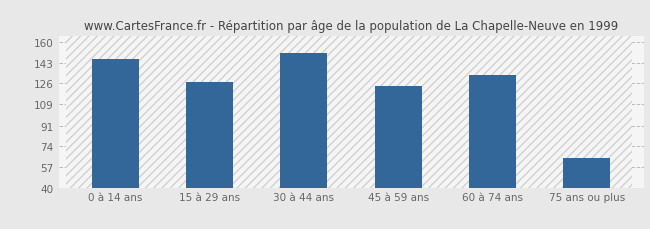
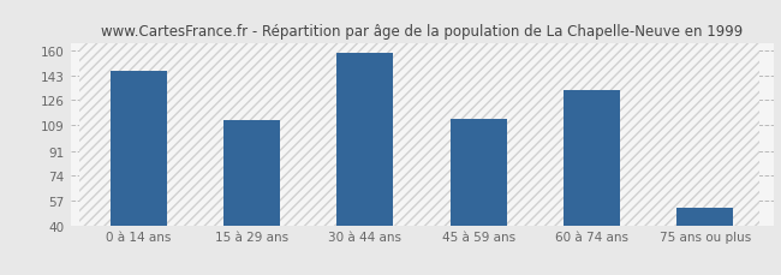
15 à 29 ans: 127 -> 112
30 à 44 ans: 151 -> 158
45 à 59 ans: 124 -> 113
75 ans ou plus: 64 -> 52
